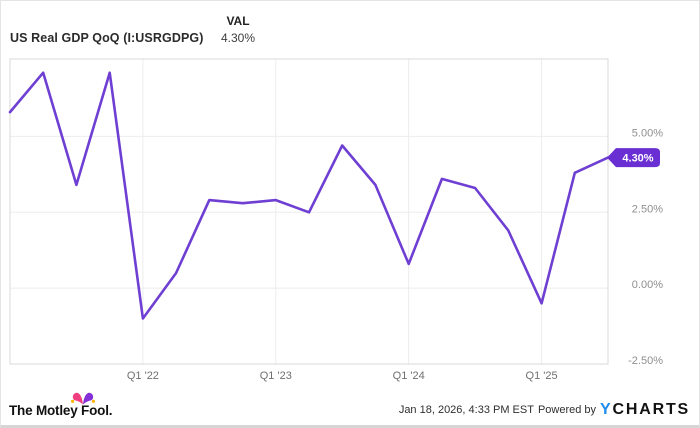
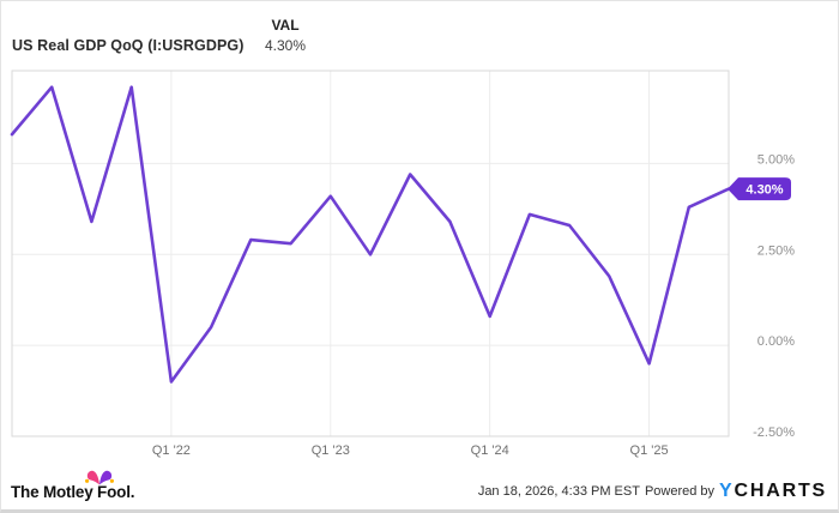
Q1 '23: 2.9% -> 4.1%
